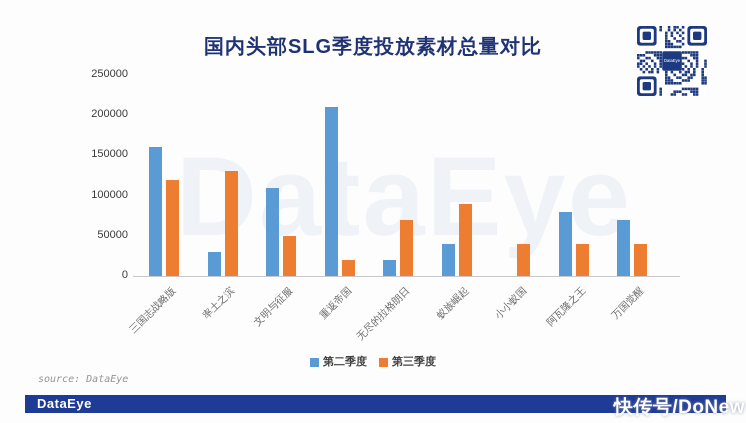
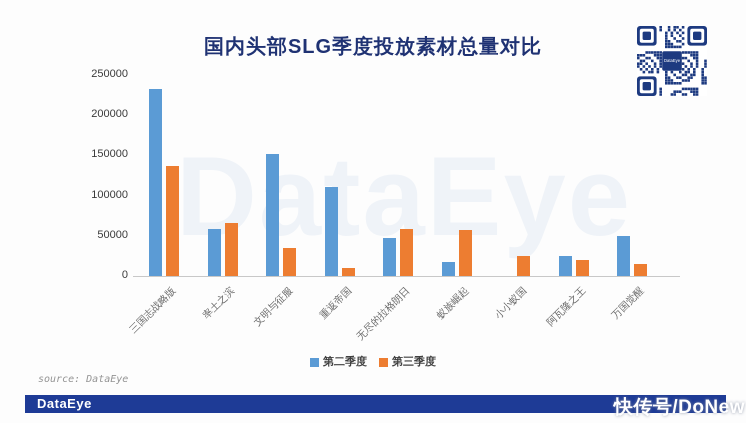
第二季度/三国志战略版: 160000 -> 230000
第三季度/三国志战略版: 120000 -> 140000
第二季度/率土之滨: 30000 -> 60000
第三季度/率土之滨: 130000 -> 70000
第二季度/文明与征服: 110000 -> 150000
第三季度/文明与征服: 50000 -> 40000
第二季度/重返帝国: 210000 -> 110000
第三季度/重返帝国: 20000 -> 10000
第二季度/无尽的拉格朗日: 20000 -> 50000
第三季度/无尽的拉格朗日: 70000 -> 60000
第二季度/蚁族崛起: 40000 -> 20000
第三季度/蚁族崛起: 90000 -> 60000
第三季度/小小蚁国: 40000 -> 20000
第二季度/阿瓦隆之王: 80000 -> 20000
第三季度/阿瓦隆之王: 40000 -> 20000
第二季度/万国觉醒: 70000 -> 50000
第三季度/万国觉醒: 40000 -> 20000
